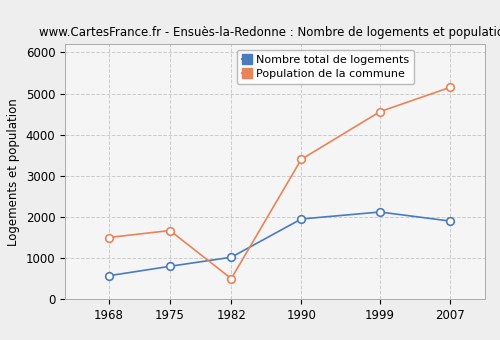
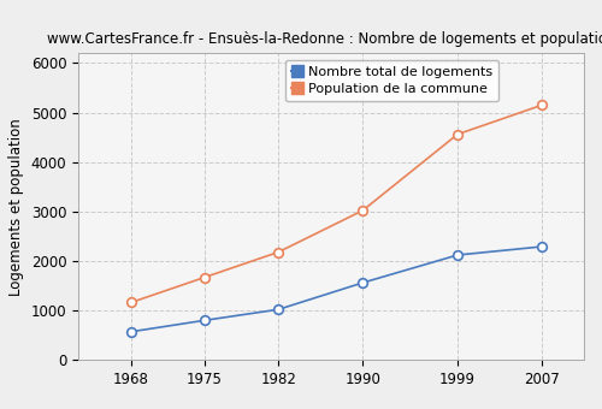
Population de la commune/1968: 1500 -> 1160
Population de la commune/1982: 500 -> 2180
Nombre total de logements/1990: 1950 -> 1560
Population de la commune/1990: 3400 -> 3020
Nombre total de logements/2007: 1900 -> 2290
